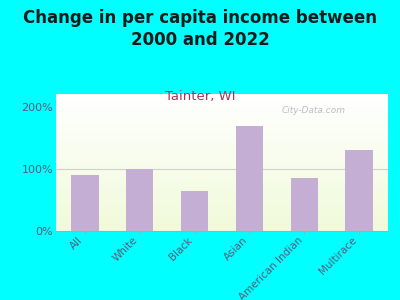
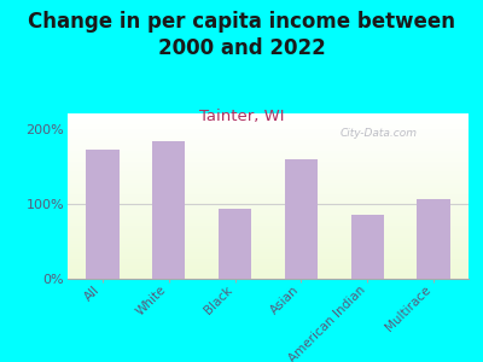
All: 90% -> 172%
White: 100% -> 184%
Black: 65% -> 94%
Asian: 170% -> 160%
Multirace: 130% -> 106%
